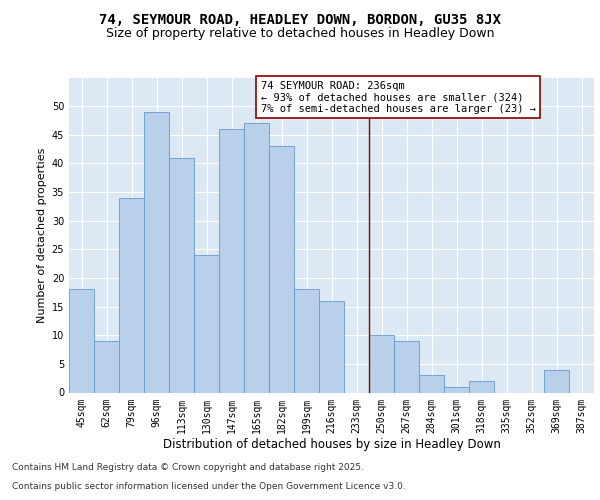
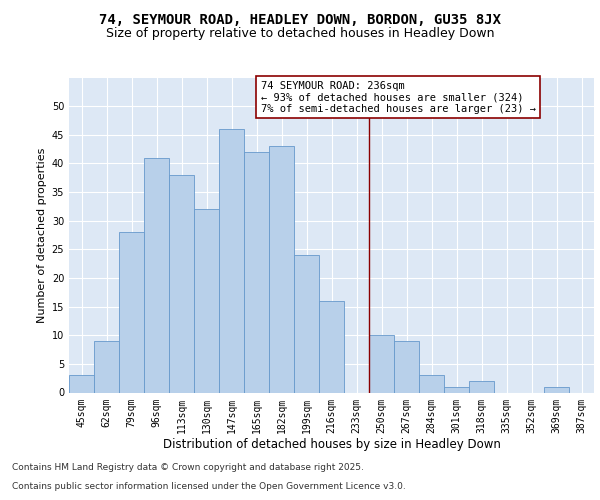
45sqm: 18 -> 3
79sqm: 34 -> 28
96sqm: 49 -> 41
113sqm: 41 -> 38
130sqm: 24 -> 32
165sqm: 47 -> 42
199sqm: 18 -> 24
369sqm: 4 -> 1
